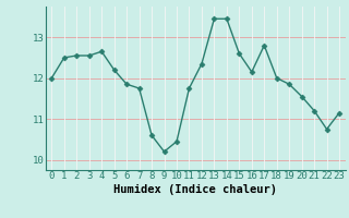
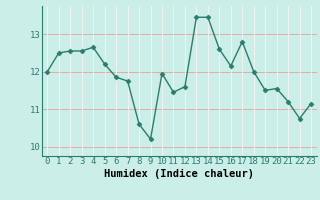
10: 10.45 -> 11.95
11: 11.75 -> 11.45
12: 12.35 -> 11.60
19: 11.85 -> 11.50
